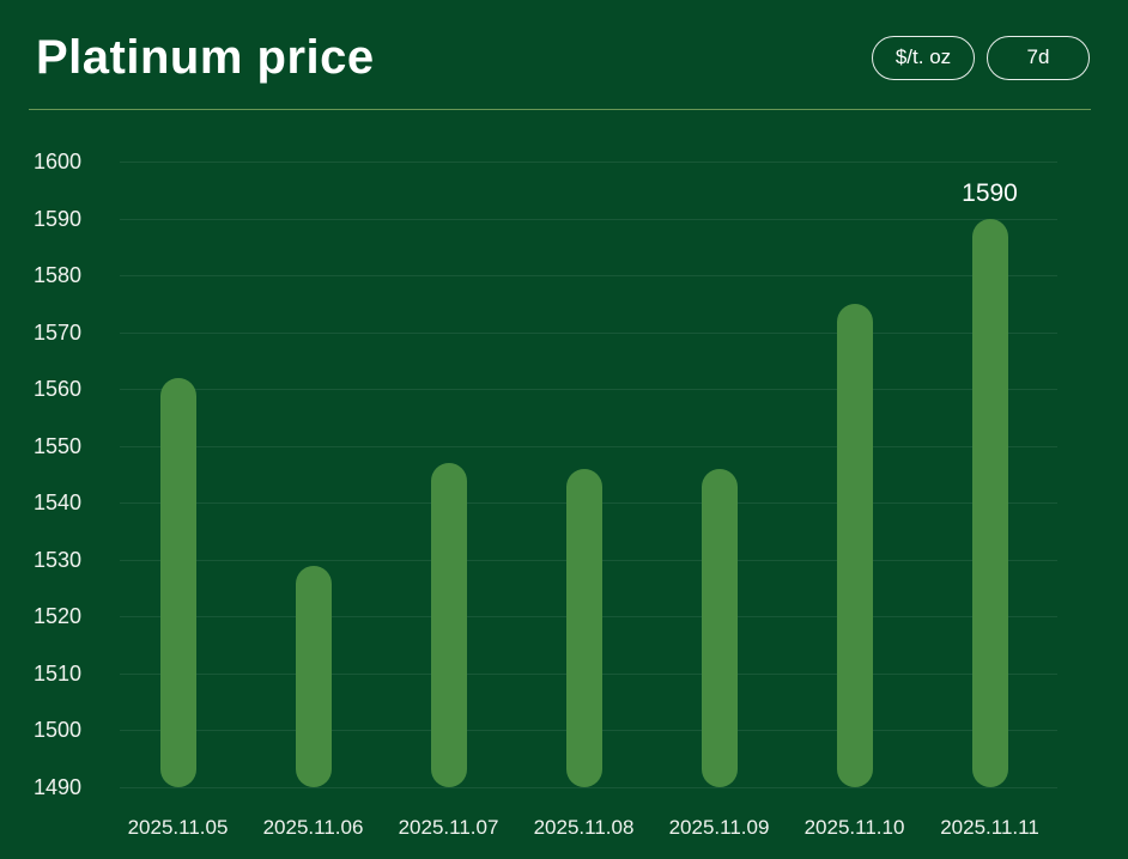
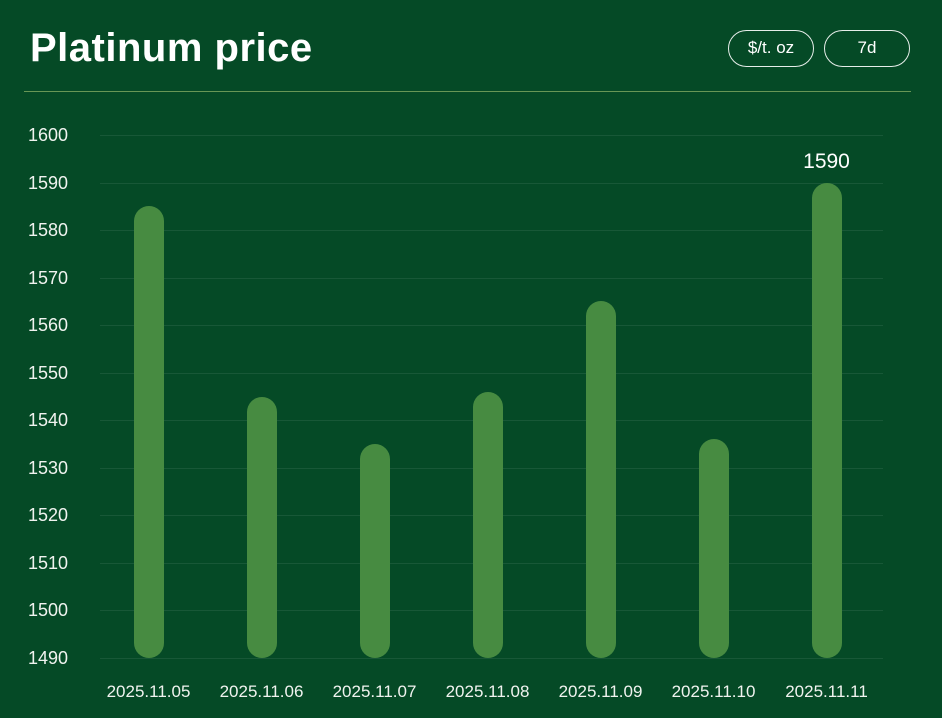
2025.11.05: 1562 -> 1585
2025.11.06: 1529 -> 1545
2025.11.07: 1547 -> 1535
2025.11.09: 1546 -> 1565
2025.11.10: 1575 -> 1536
